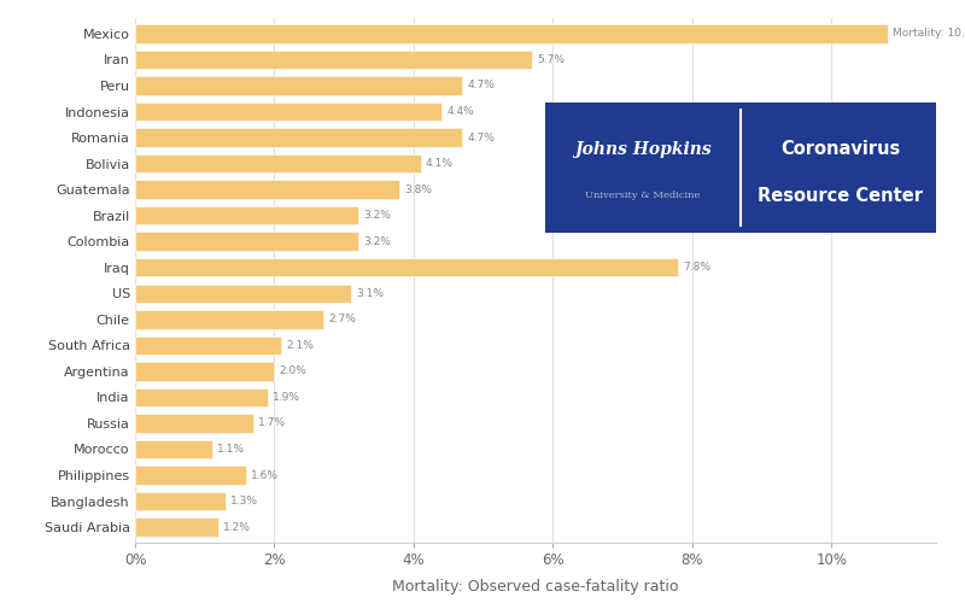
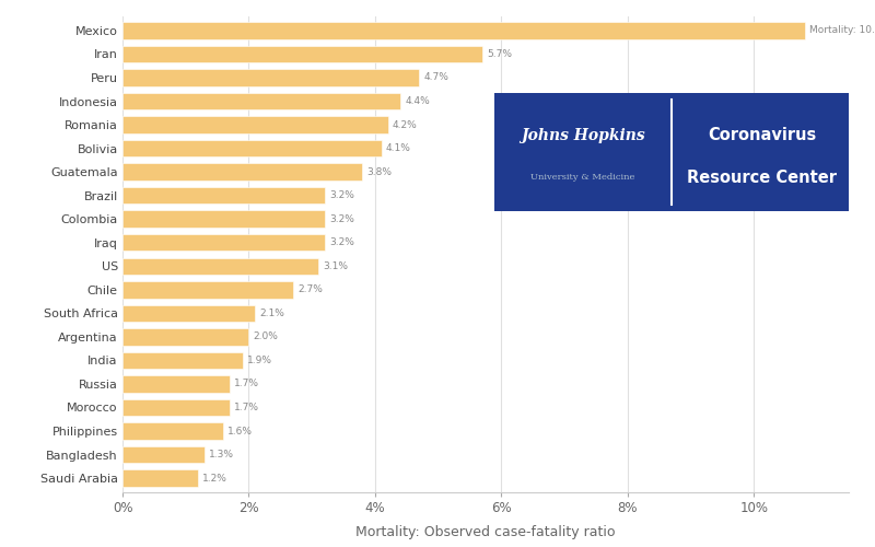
Romania: 4.7% -> 4.2%
Iraq: 7.8% -> 3.2%
Morocco: 1.1% -> 1.7%
